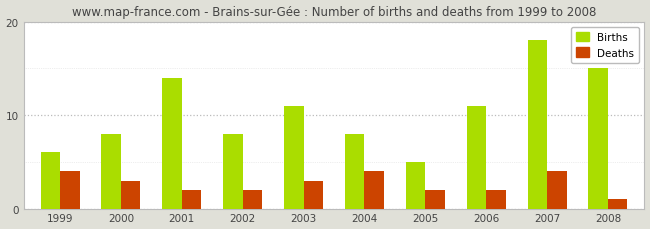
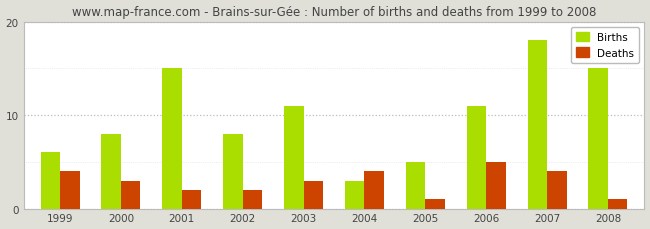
Births/2001: 14 -> 15
Births/2004: 8 -> 3
Deaths/2005: 2 -> 1
Deaths/2006: 2 -> 5
